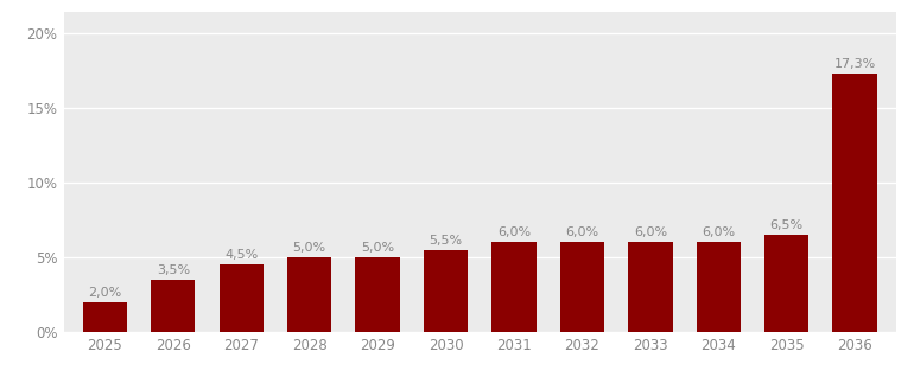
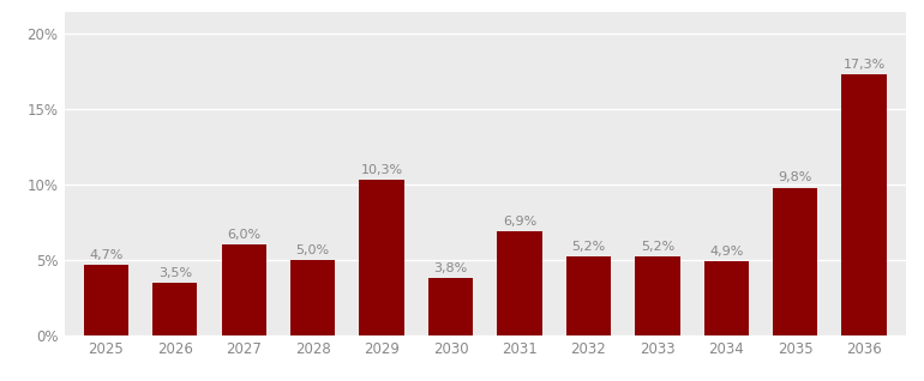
2025: 2,0% -> 4,7%
2027: 4,5% -> 6,0%
2029: 5,0% -> 10,3%
2030: 5,5% -> 3,8%
2031: 6,0% -> 6,9%
2032: 6,0% -> 5,2%
2033: 6,0% -> 5,2%
2034: 6,0% -> 4,9%
2035: 6,5% -> 9,8%
